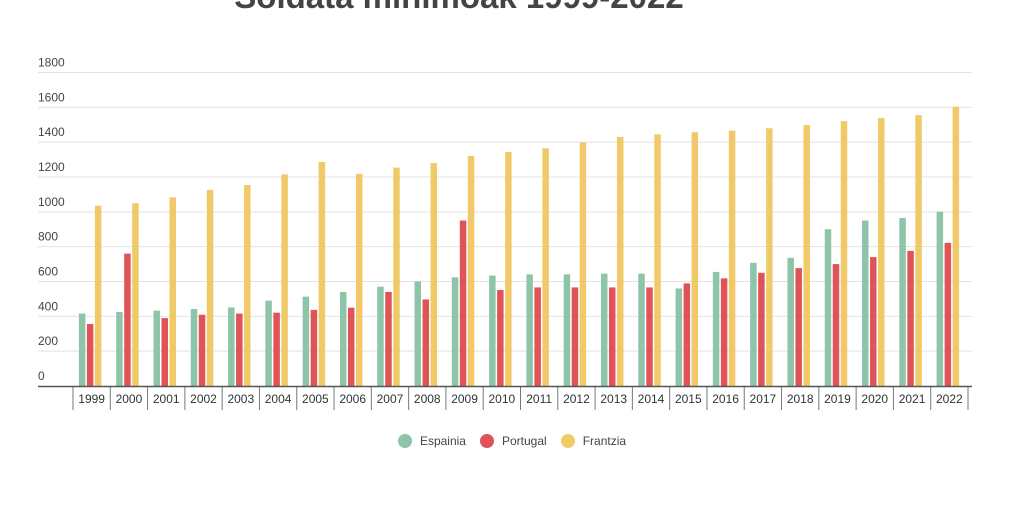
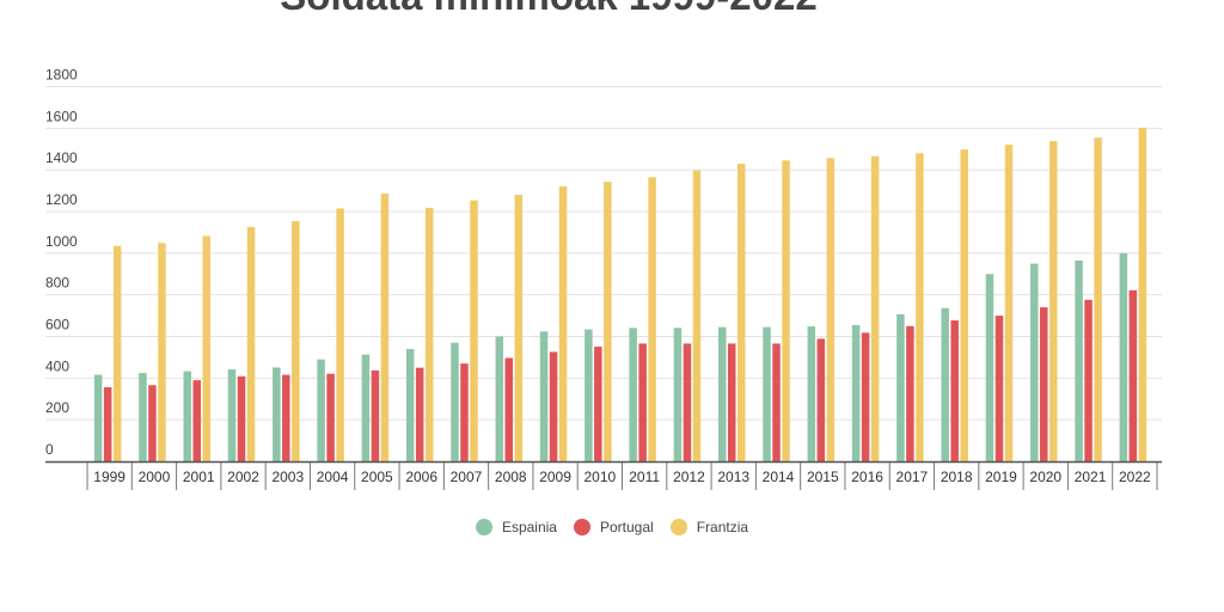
Portugal/2000: 760 -> 370
Portugal/2007: 540 -> 470
Portugal/2009: 950 -> 530
Espainia/2015: 560 -> 650
